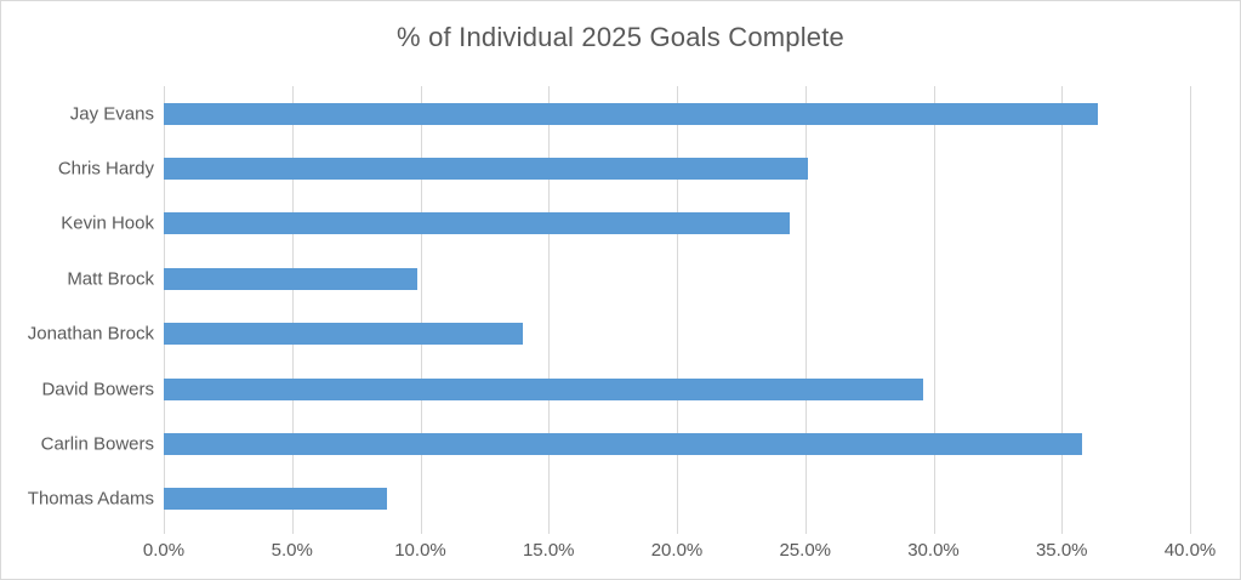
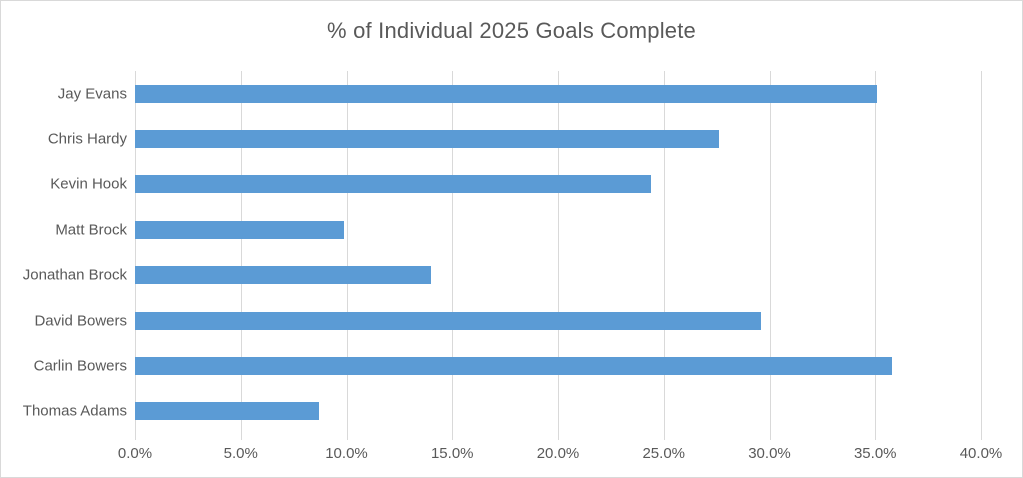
Jay Evans: 36.4% -> 35.1%
Chris Hardy: 25.1% -> 27.6%
